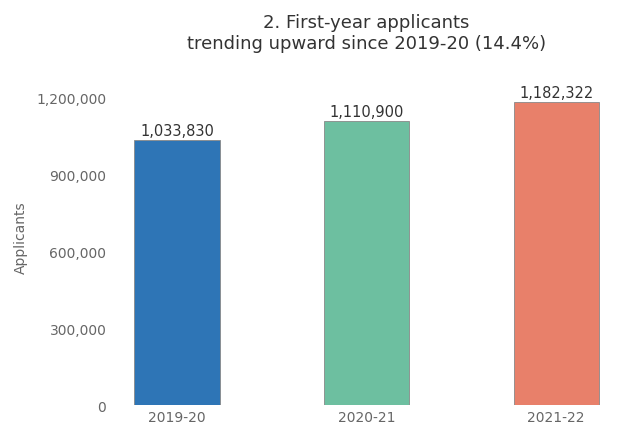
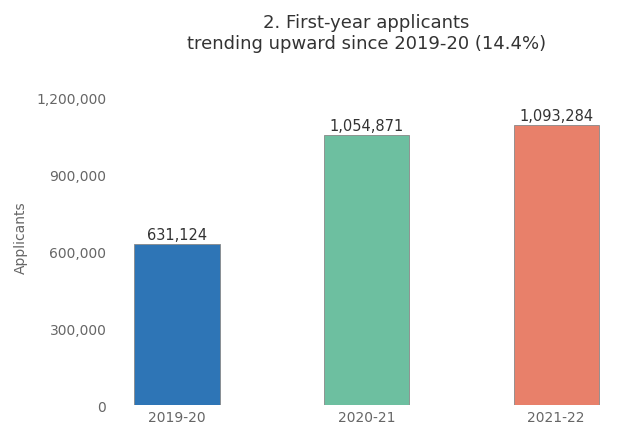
2019-20: 1,033,830 -> 631,124
2020-21: 1,110,900 -> 1,054,871
2021-22: 1,182,322 -> 1,093,284
